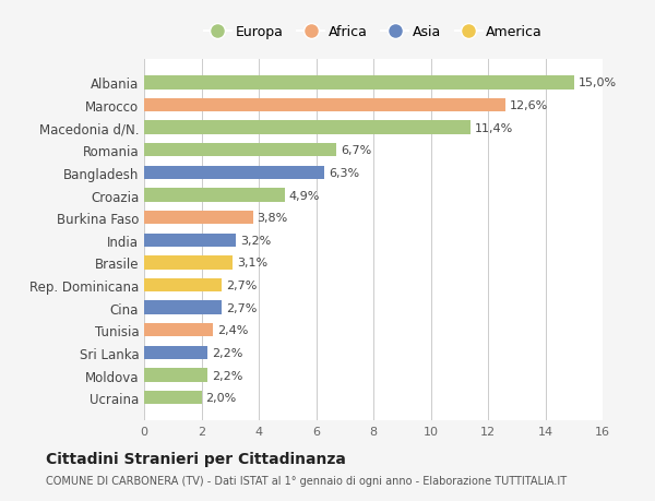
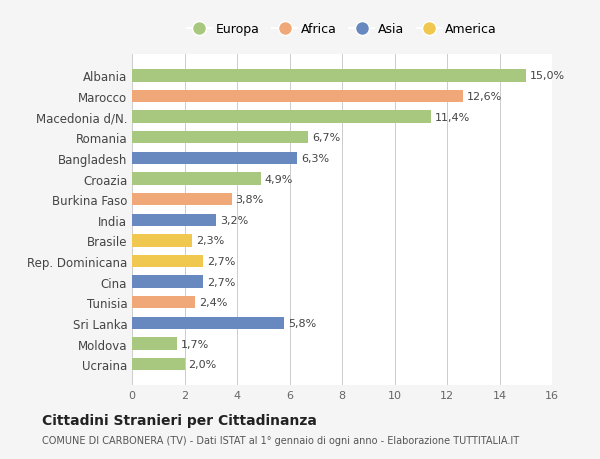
Brasile: 3,1% -> 2,3%
Sri Lanka: 2,2% -> 5,8%
Moldova: 2,2% -> 1,7%
